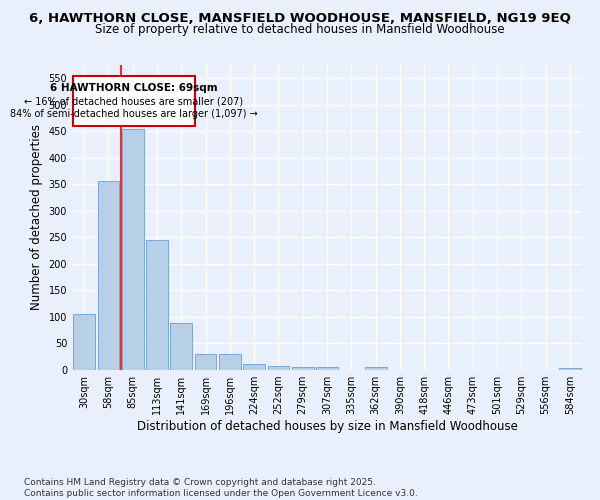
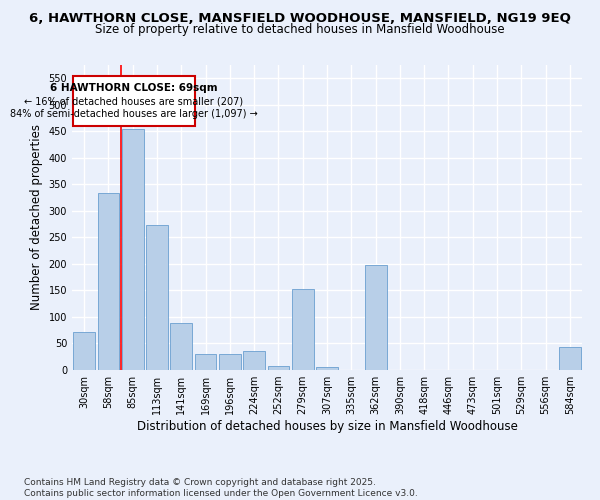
30sqm: 105 -> 72
58sqm: 357 -> 334
113sqm: 245 -> 274
224sqm: 12 -> 36
279sqm: 5 -> 152
362sqm: 5 -> 198
584sqm: 4 -> 44
